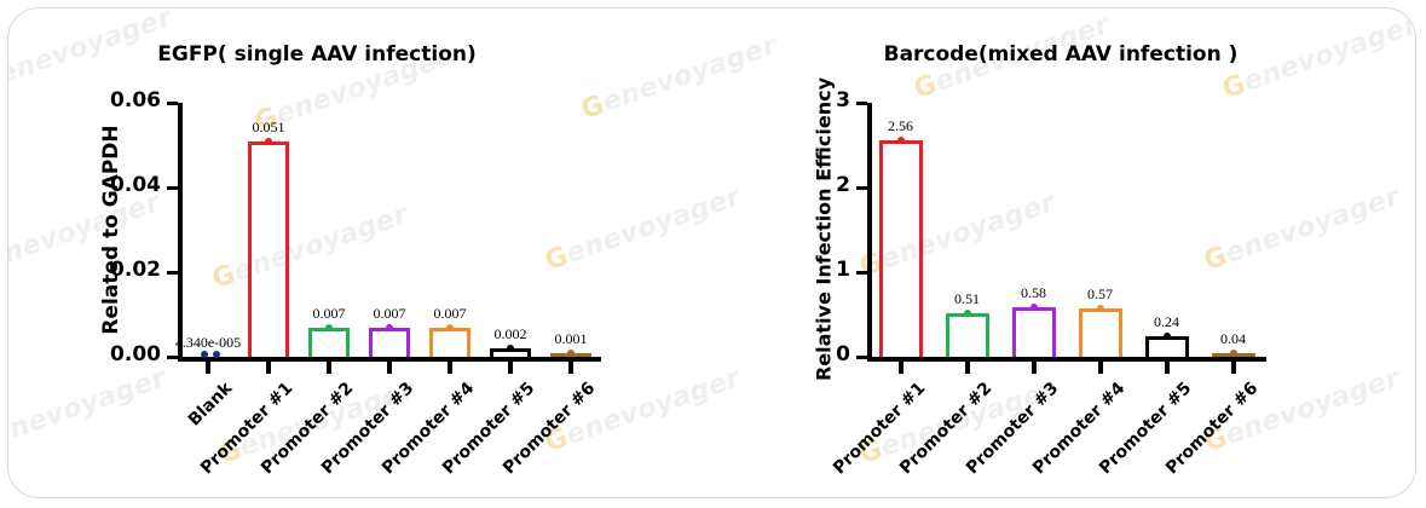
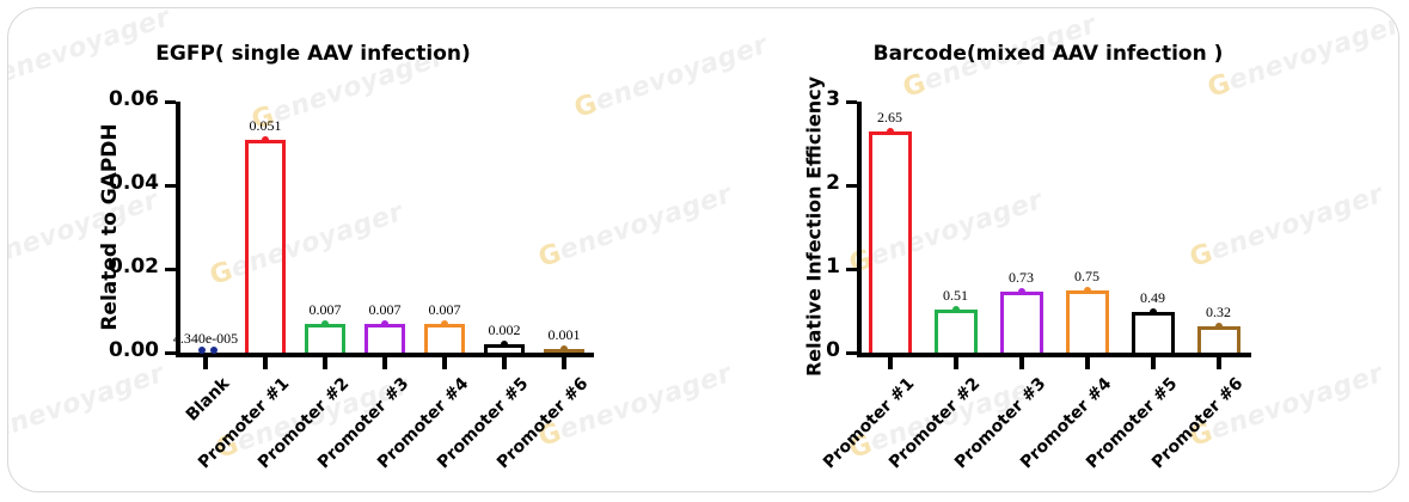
Barcode(mixed AAV infection )/Promoter #1: 2.56 -> 2.65
Barcode(mixed AAV infection )/Promoter #3: 0.58 -> 0.73
Barcode(mixed AAV infection )/Promoter #4: 0.57 -> 0.75
Barcode(mixed AAV infection )/Promoter #5: 0.24 -> 0.49
Barcode(mixed AAV infection )/Promoter #6: 0.04 -> 0.32
